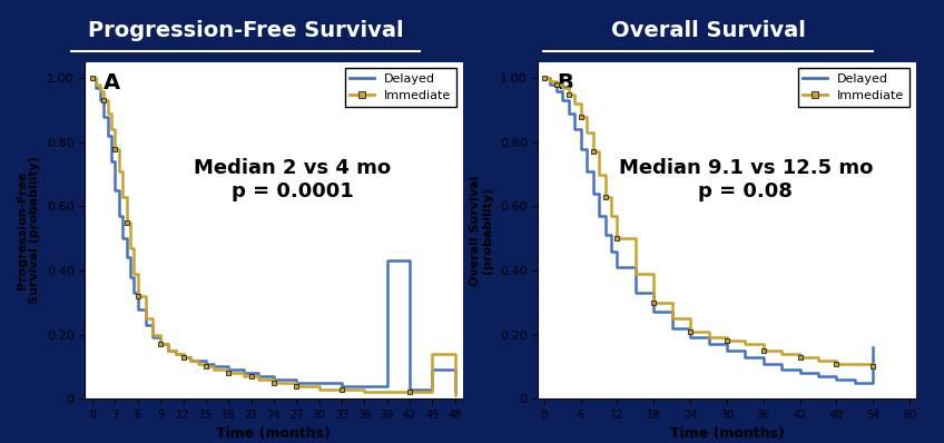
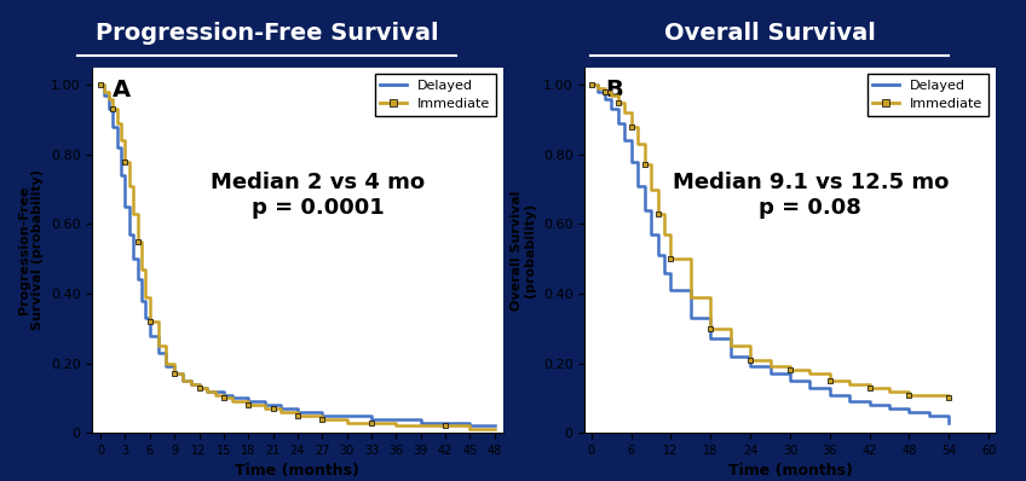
Delayed/39: 0.43 -> 0.03
Delayed/45: 0.09 -> 0.02
Immediate/45: 0.14 -> 0.01
Delayed/54: 0.16 -> 0.03
